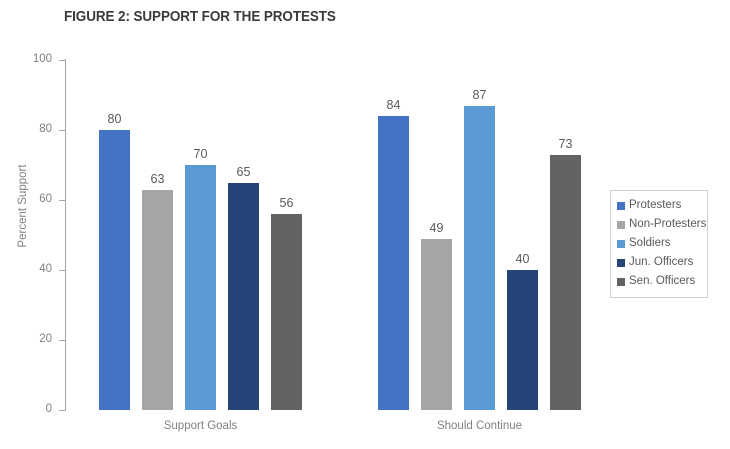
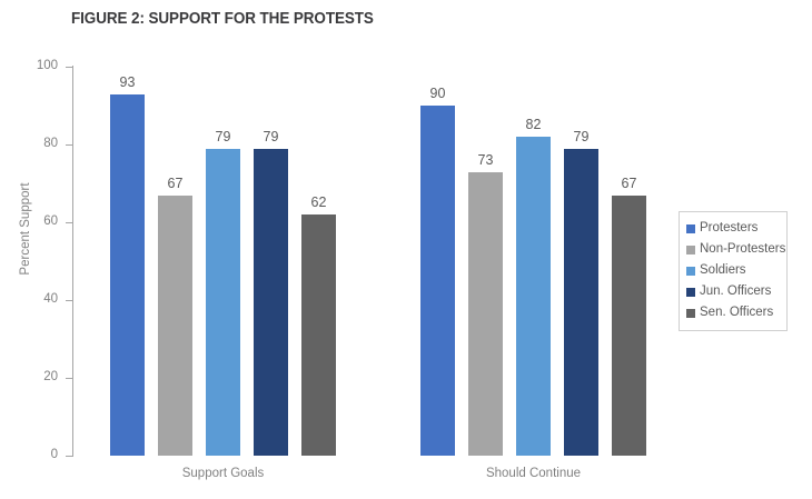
Protesters/Support Goals: 80 -> 93
Non-Protesters/Support Goals: 63 -> 67
Soldiers/Support Goals: 70 -> 79
Jun. Officers/Support Goals: 65 -> 79
Sen. Officers/Support Goals: 56 -> 62
Protesters/Should Continue: 84 -> 90
Non-Protesters/Should Continue: 49 -> 73
Soldiers/Should Continue: 87 -> 82
Jun. Officers/Should Continue: 40 -> 79
Sen. Officers/Should Continue: 73 -> 67
